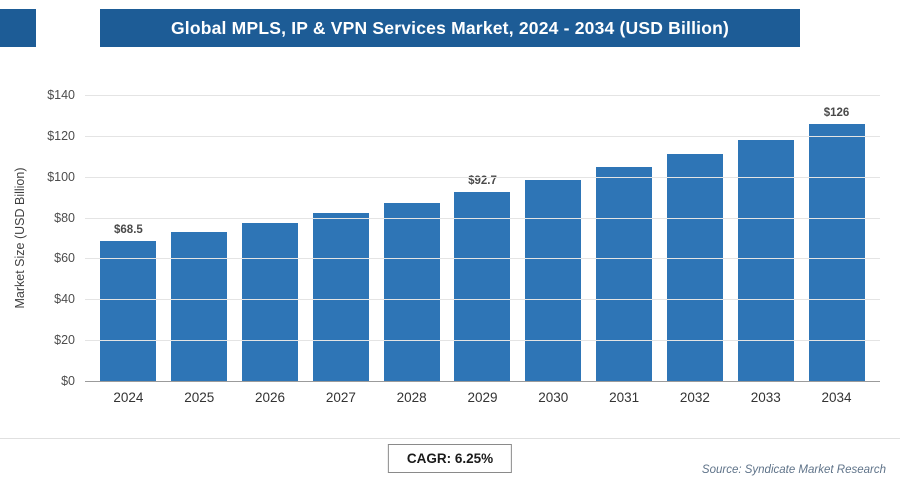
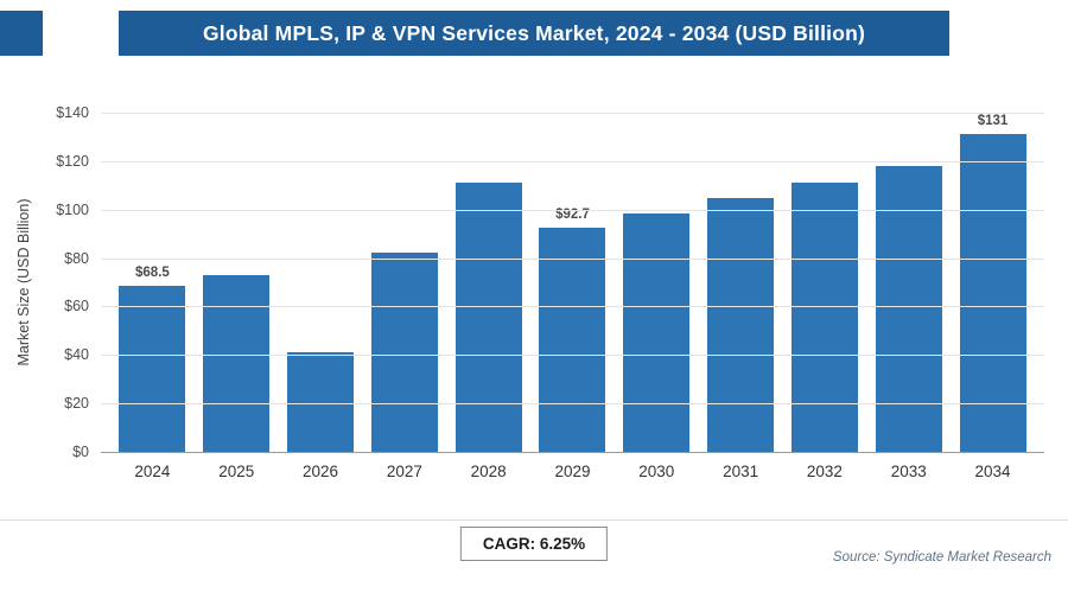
2026: $77 -> $41
2028: $87 -> $111
2034: $126 -> $131
